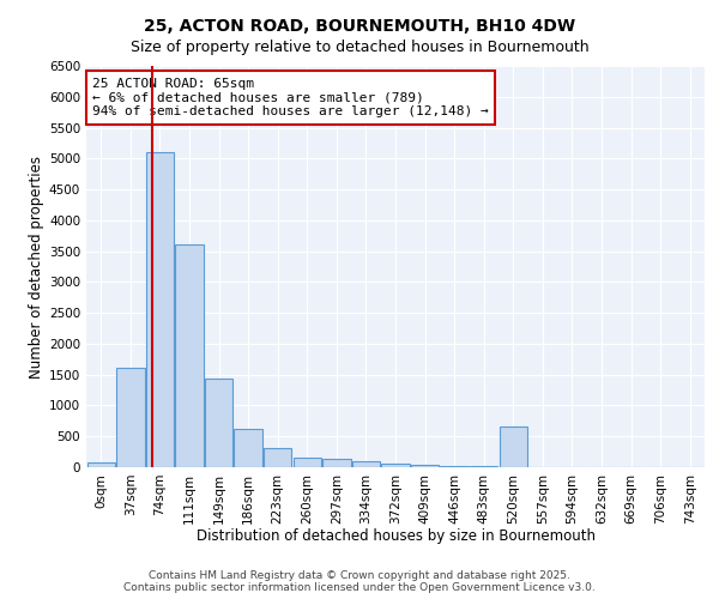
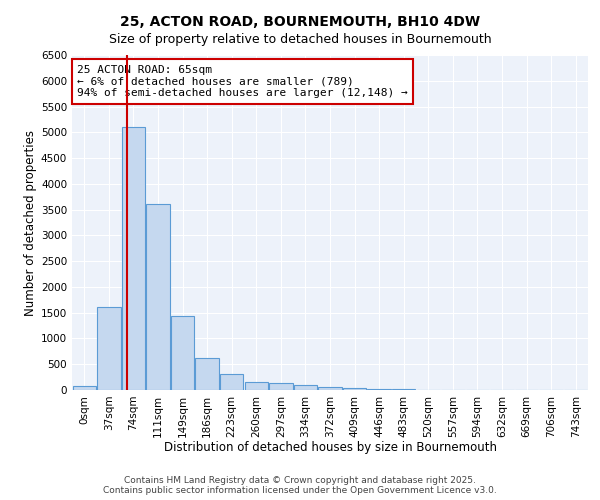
520sqm: 660 -> 0
